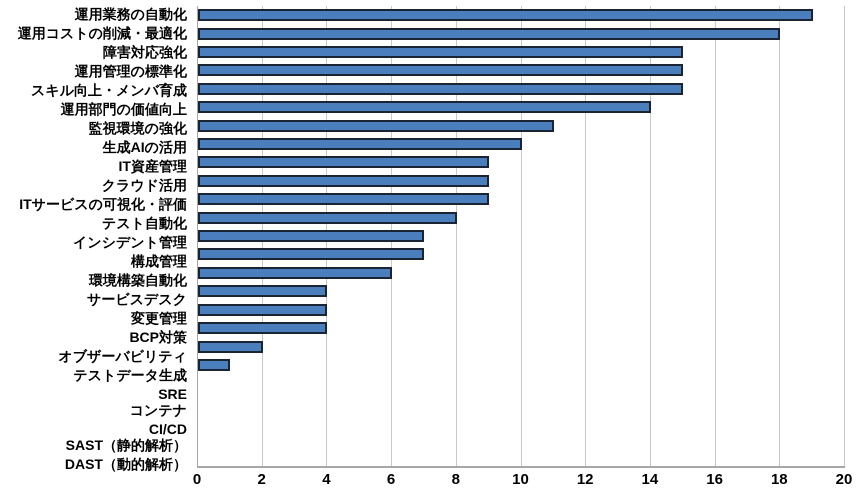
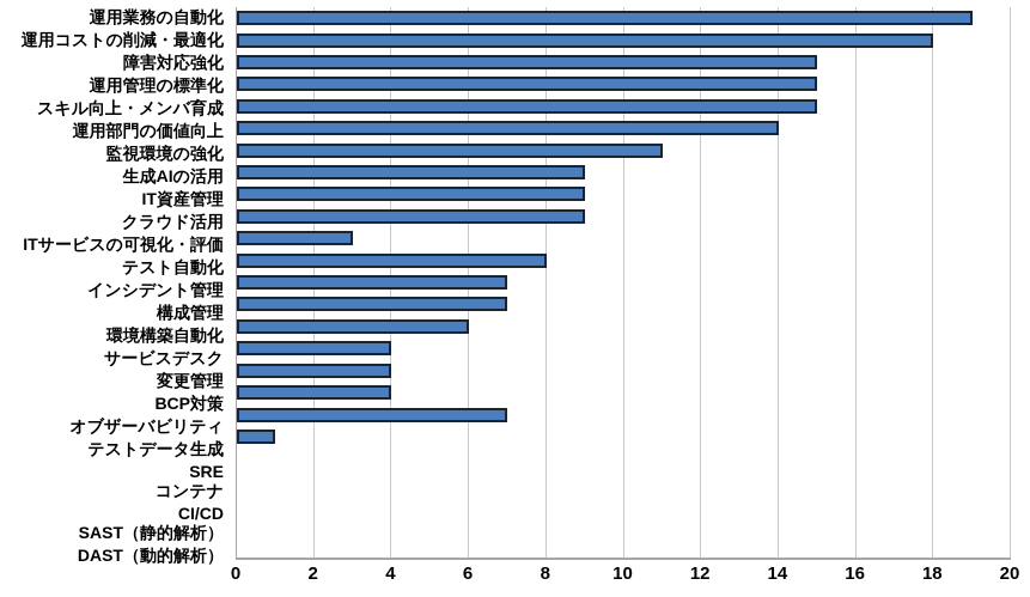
生成AIの活用: 10 -> 9
ITサービスの可視化・評価: 9 -> 3
オブザーバビリティ: 2 -> 7
